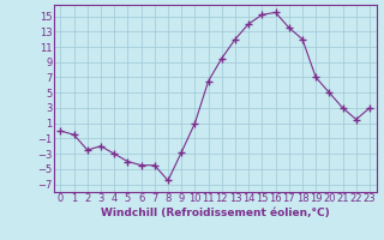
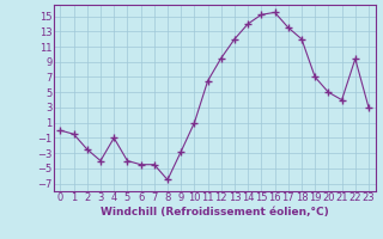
3: -2.0 -> -4.0
4: -3.0 -> -1.0
21: 3.0 -> 4.0
22: 1.5 -> 9.4
